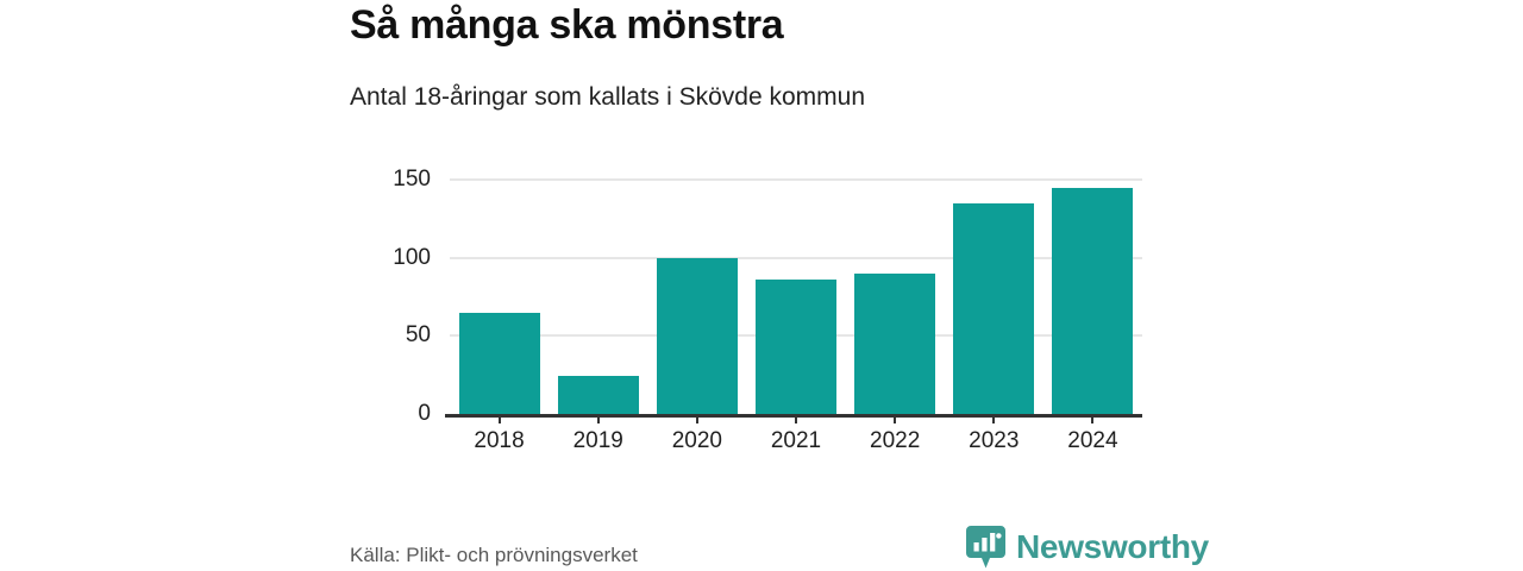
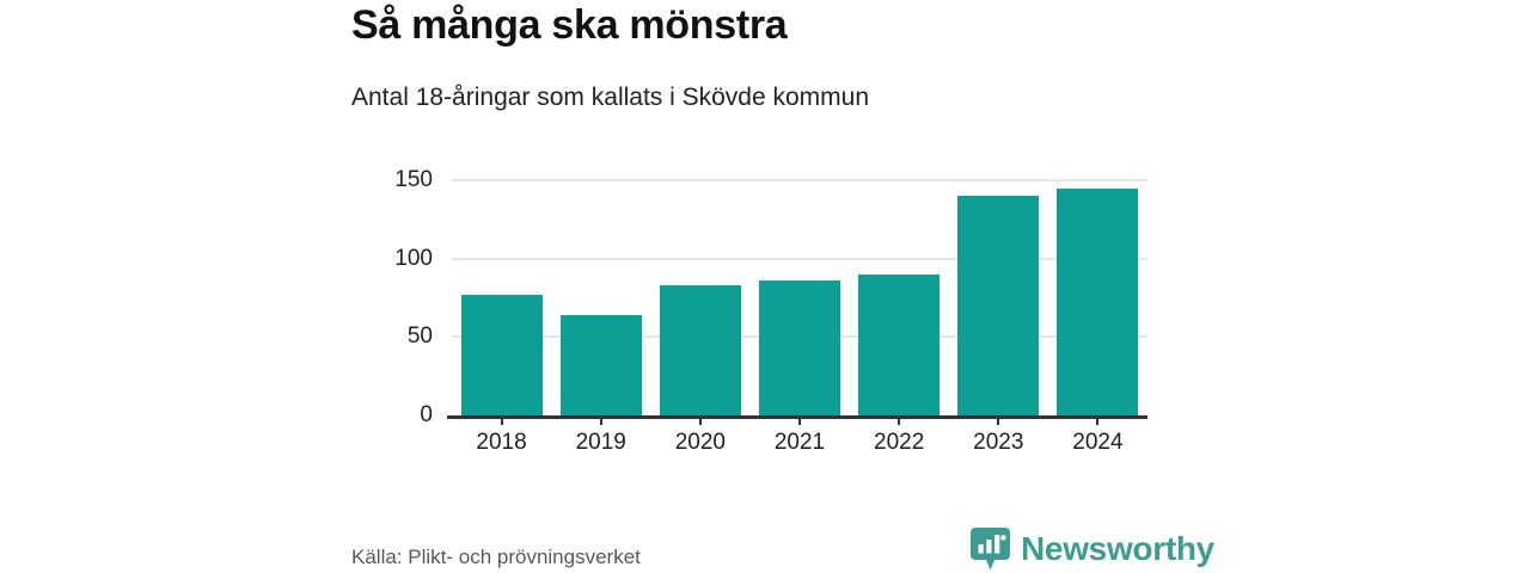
2018: 65 -> 77
2019: 24 -> 64
2020: 100 -> 83
2023: 135 -> 140
